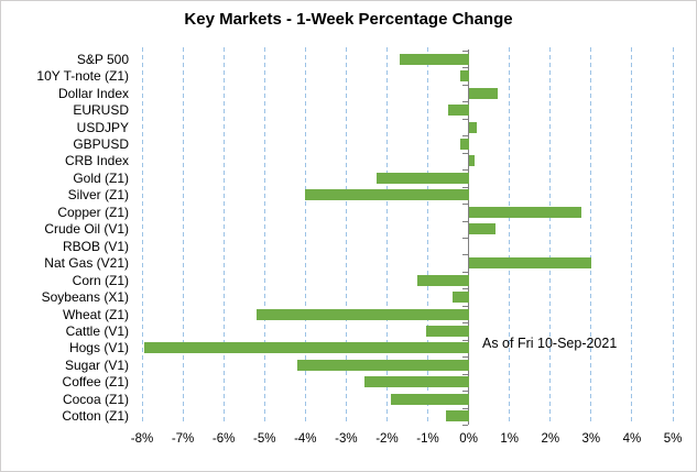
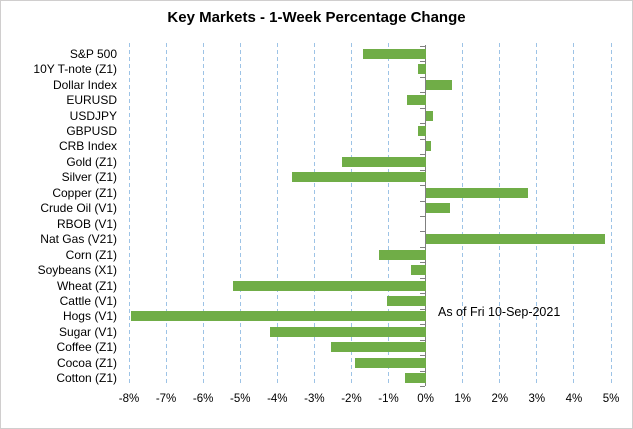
Silver (Z1): -4.0% -> -3.6%
Nat Gas (V21): 3.0% -> 4.8%
